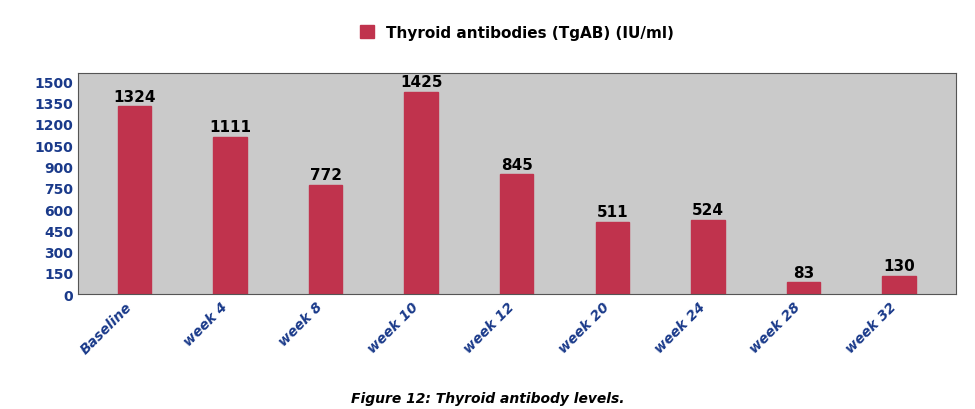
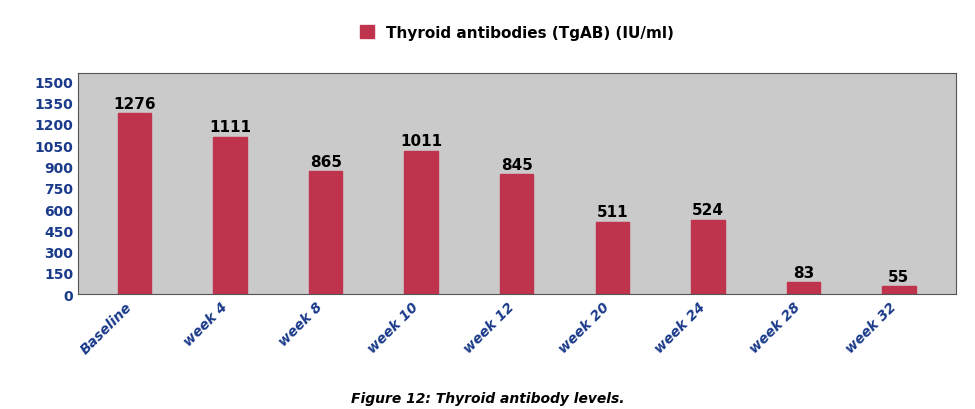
Baseline: 1324 -> 1276
week 8: 772 -> 865
week 10: 1425 -> 1011
week 32: 130 -> 55
